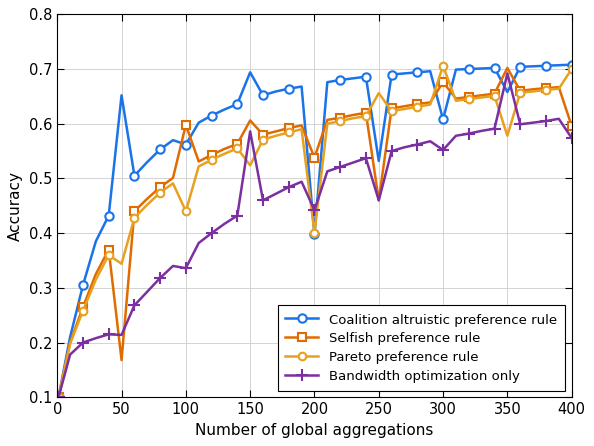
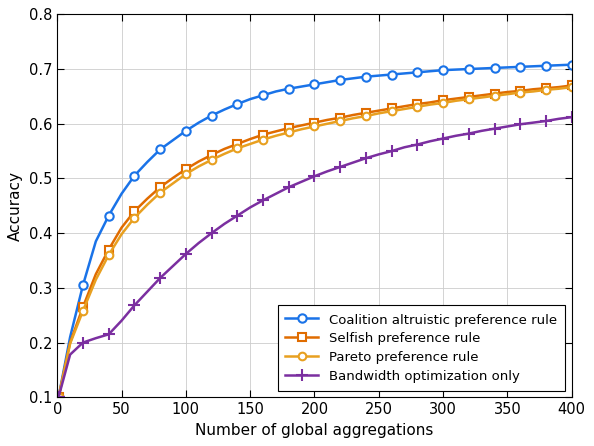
Coalition altruistic preference rule/50: 0.652 -> 0.472
Selfish preference rule/50: 0.168 -> 0.410
Pareto preference rule/50: 0.344 -> 0.398
Bandwidth optimization only/50: 0.214 -> 0.240
Coalition altruistic preference rule/100: 0.562 -> 0.587
Selfish preference rule/100: 0.598 -> 0.517
Pareto preference rule/100: 0.440 -> 0.508
Bandwidth optimization only/100: 0.336 -> 0.362
Coalition altruistic preference rule/150: 0.694 -> 0.645
Selfish preference rule/150: 0.606 -> 0.572
Pareto preference rule/150: 0.524 -> 0.563
Bandwidth optimization only/150: 0.586 -> 0.447
Coalition altruistic preference rule/200: 0.398 -> 0.672
Selfish preference rule/200: 0.538 -> 0.602
Pareto preference rule/200: 0.400 -> 0.595
Bandwidth optimization only/200: 0.442 -> 0.504
Coalition altruistic preference rule/250: 0.532 -> 0.688
Selfish preference rule/250: 0.460 -> 0.624
Pareto preference rule/250: 0.656 -> 0.619
Bandwidth optimization only/250: 0.460 -> 0.544
Coalition altruistic preference rule/300: 0.608 -> 0.698
Selfish preference rule/300: 0.676 -> 0.643
Pareto preference rule/300: 0.706 -> 0.638
Bandwidth optimization only/300: 0.552 -> 0.573
Coalition altruistic preference rule/350: 0.658 -> 0.703
Selfish preference rule/350: 0.702 -> 0.658
Pareto preference rule/350: 0.578 -> 0.654
Bandwidth optimization only/350: 0.692 -> 0.595
Selfish preference rule/400: 0.596 -> 0.670
Pareto preference rule/400: 0.700 -> 0.667
Bandwidth optimization only/400: 0.574 -> 0.612
